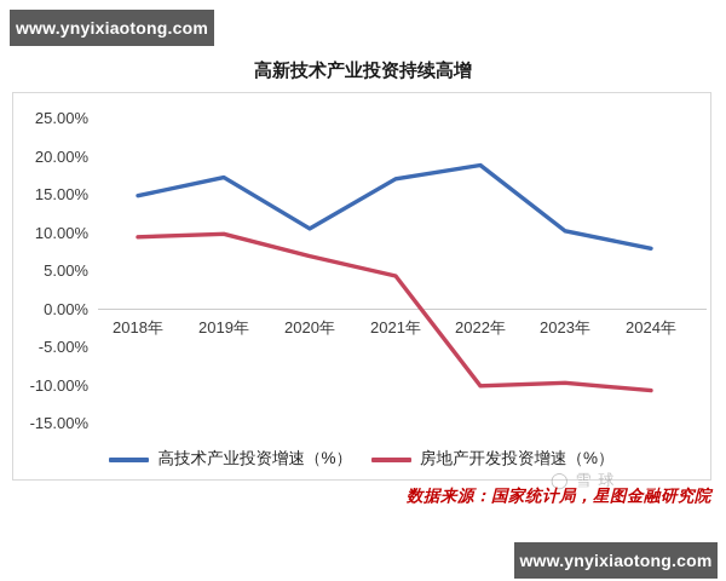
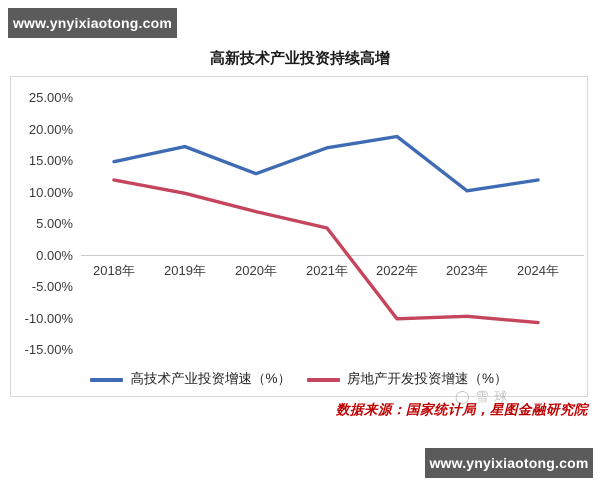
房地产开发投资增速（%）/2018年: 10% -> 12%
高技术产业投资增速（%）/2020年: 11% -> 13%
高技术产业投资增速（%）/2024年: 8% -> 12%
